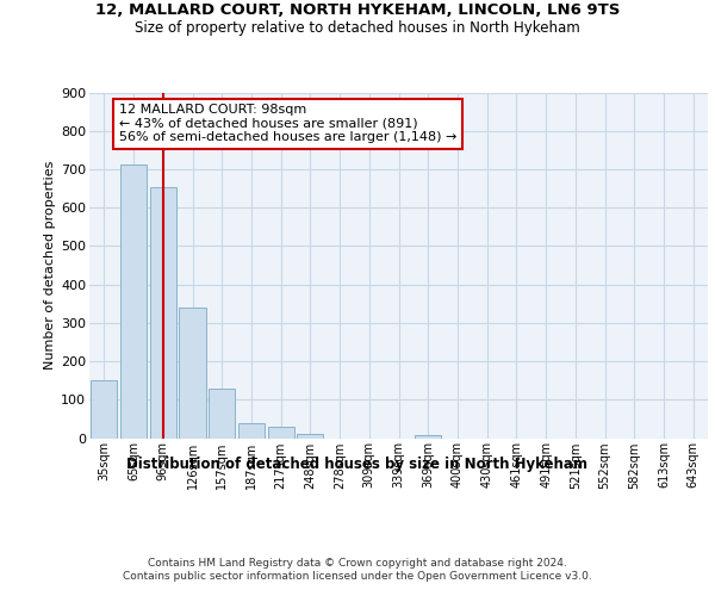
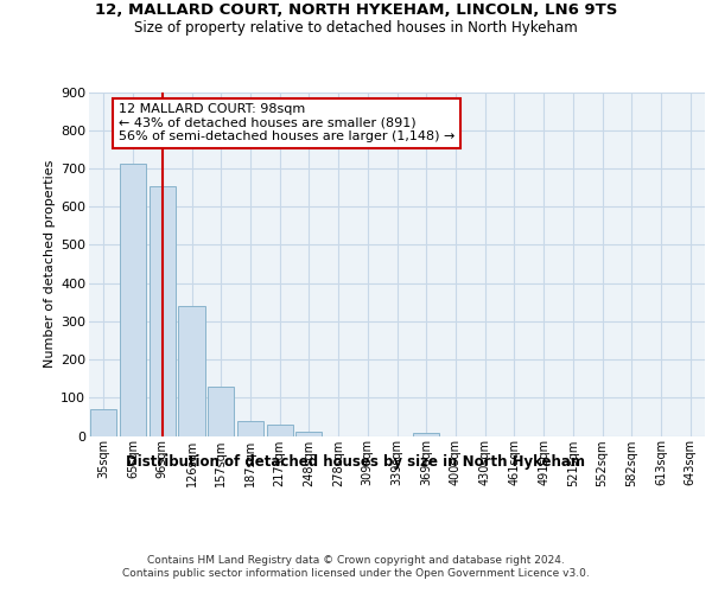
35sqm: 150 -> 70
